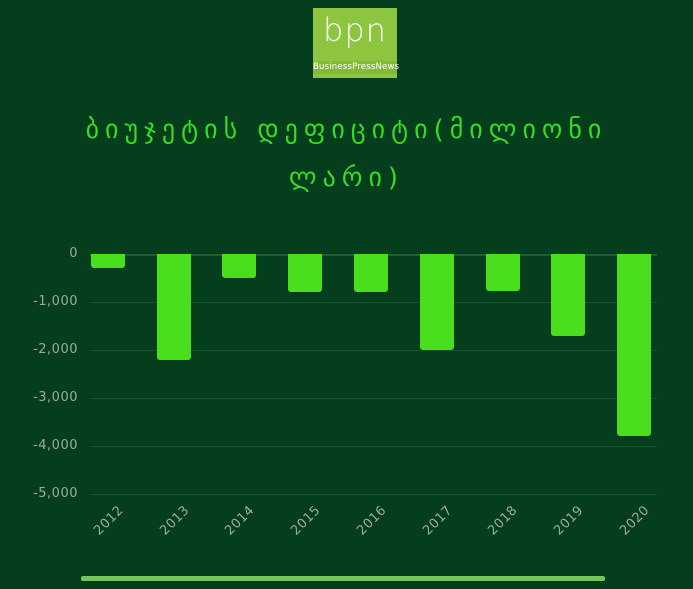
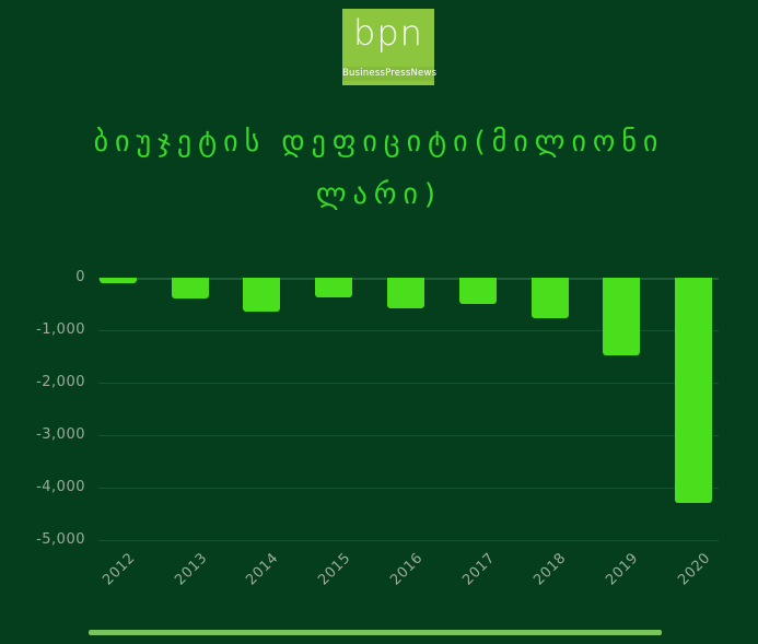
2012: -300 -> -100
2013: -2200 -> -400
2014: -500 -> -600
2015: -800 -> -400
2016: -800 -> -600
2017: -2000 -> -500
2019: -1700 -> -1500
2020: -3800 -> -4300
